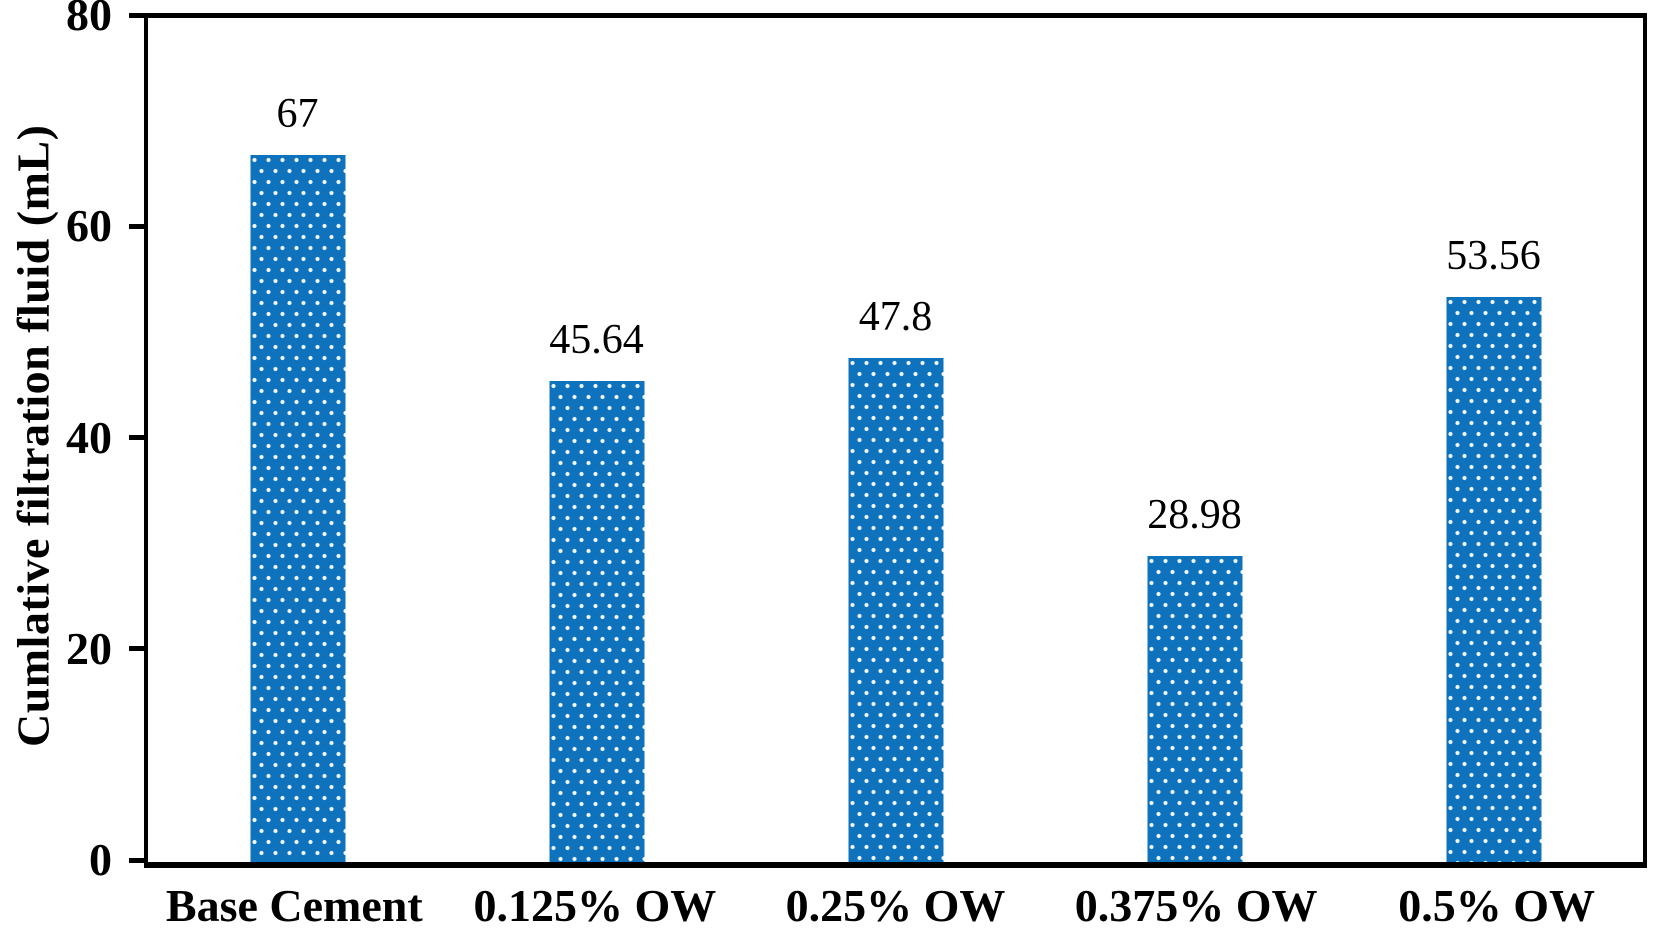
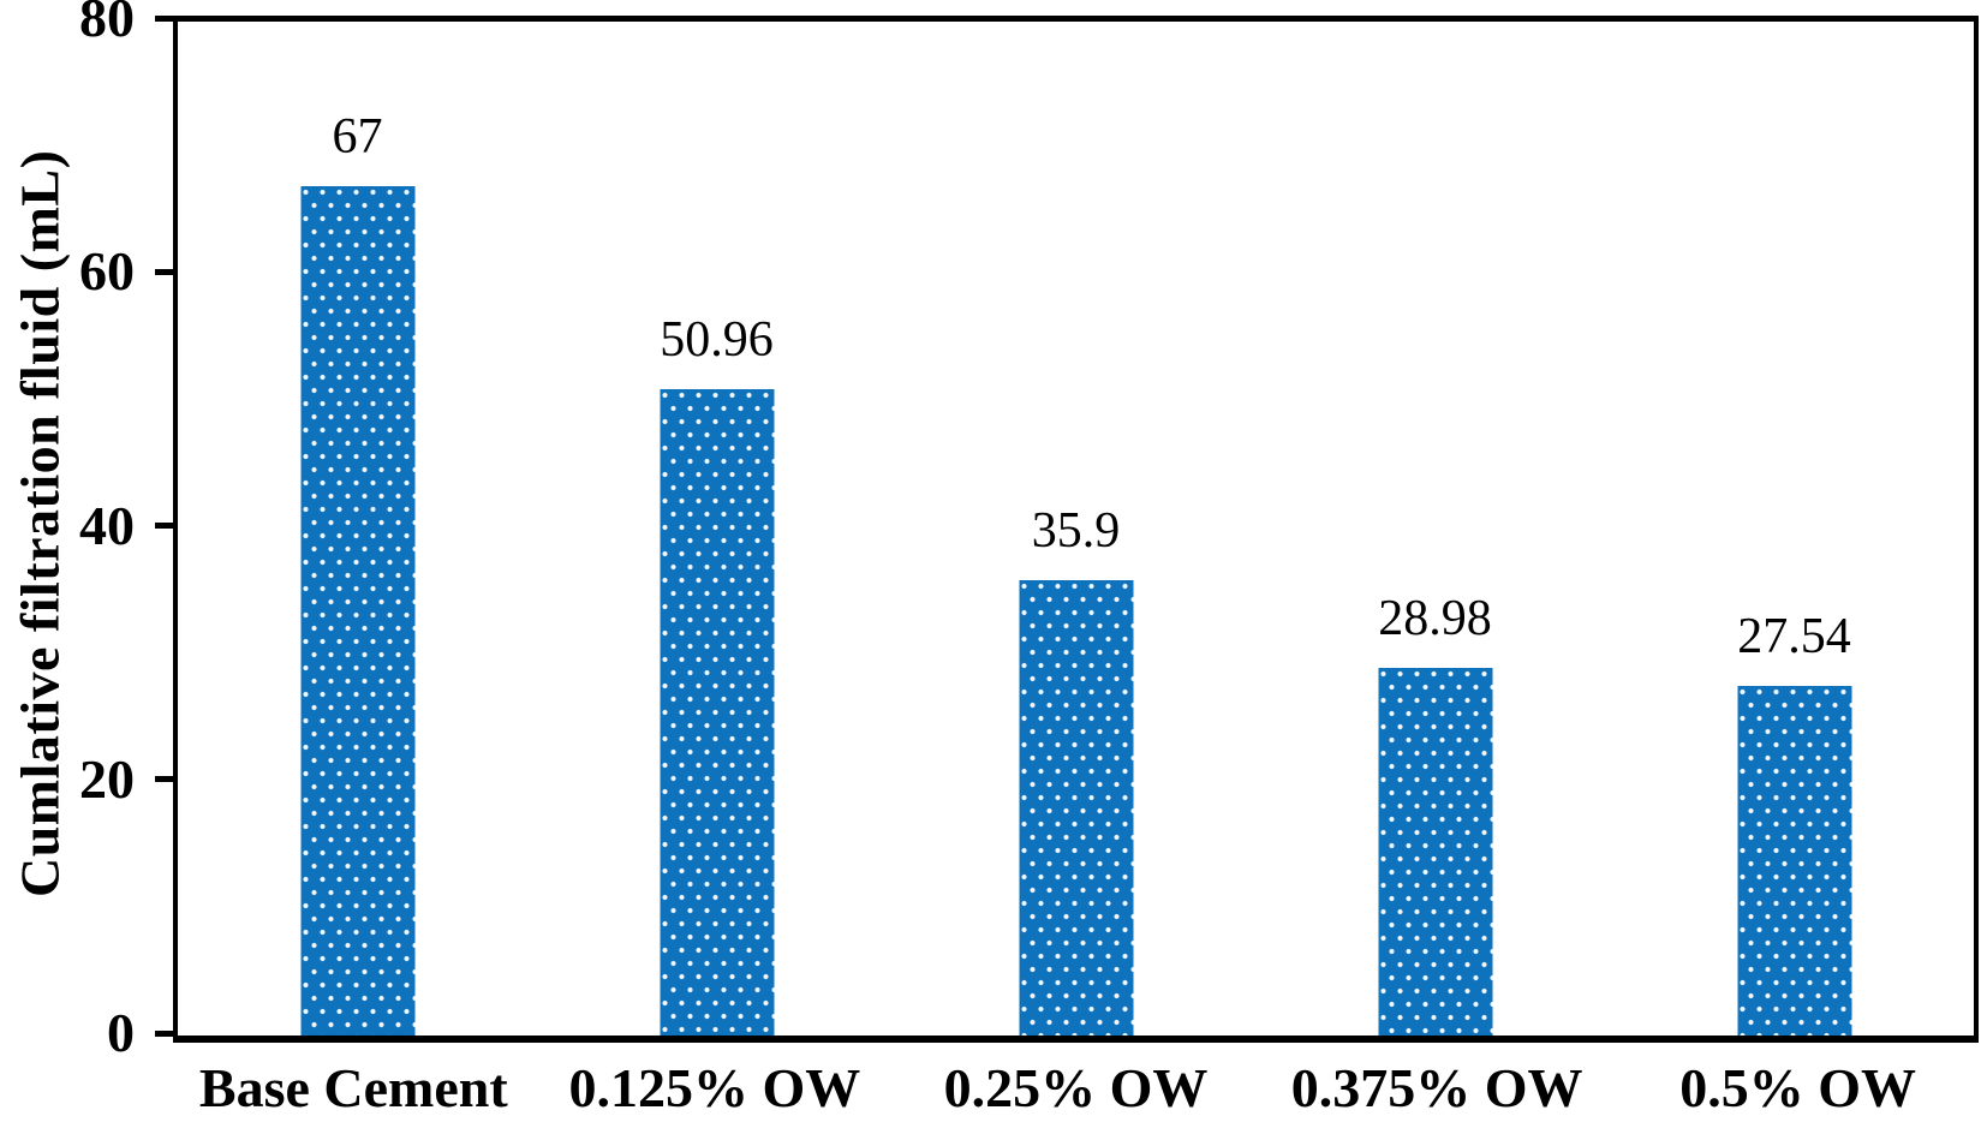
0.125% OW: 45.64 -> 50.96
0.25% OW: 47.8 -> 35.9
0.5% OW: 53.56 -> 27.54
